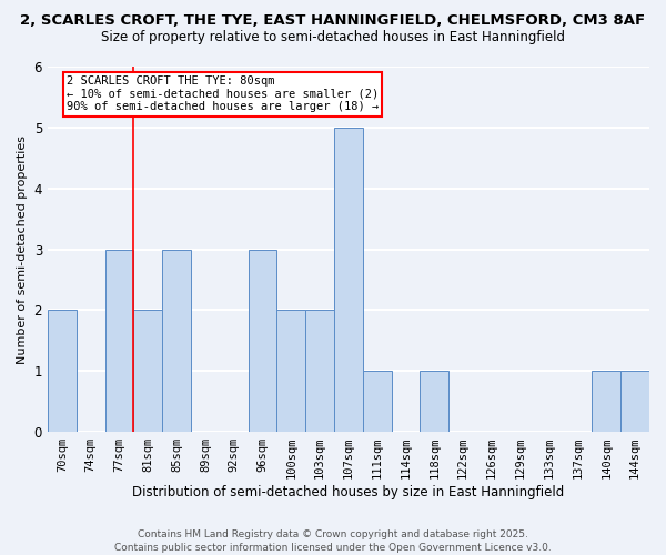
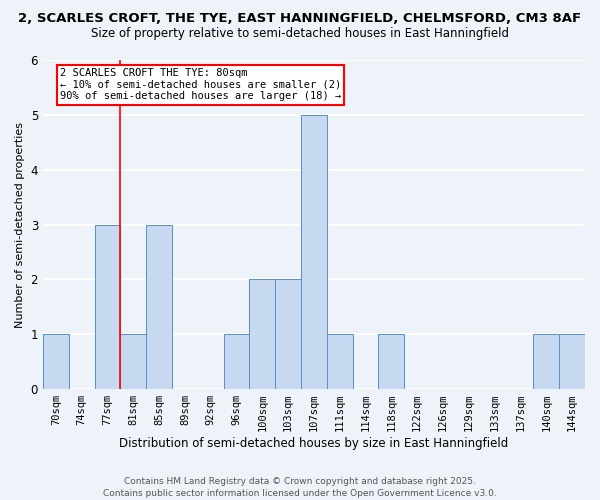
70sqm: 2 -> 1
81sqm: 2 -> 1
96sqm: 3 -> 1
